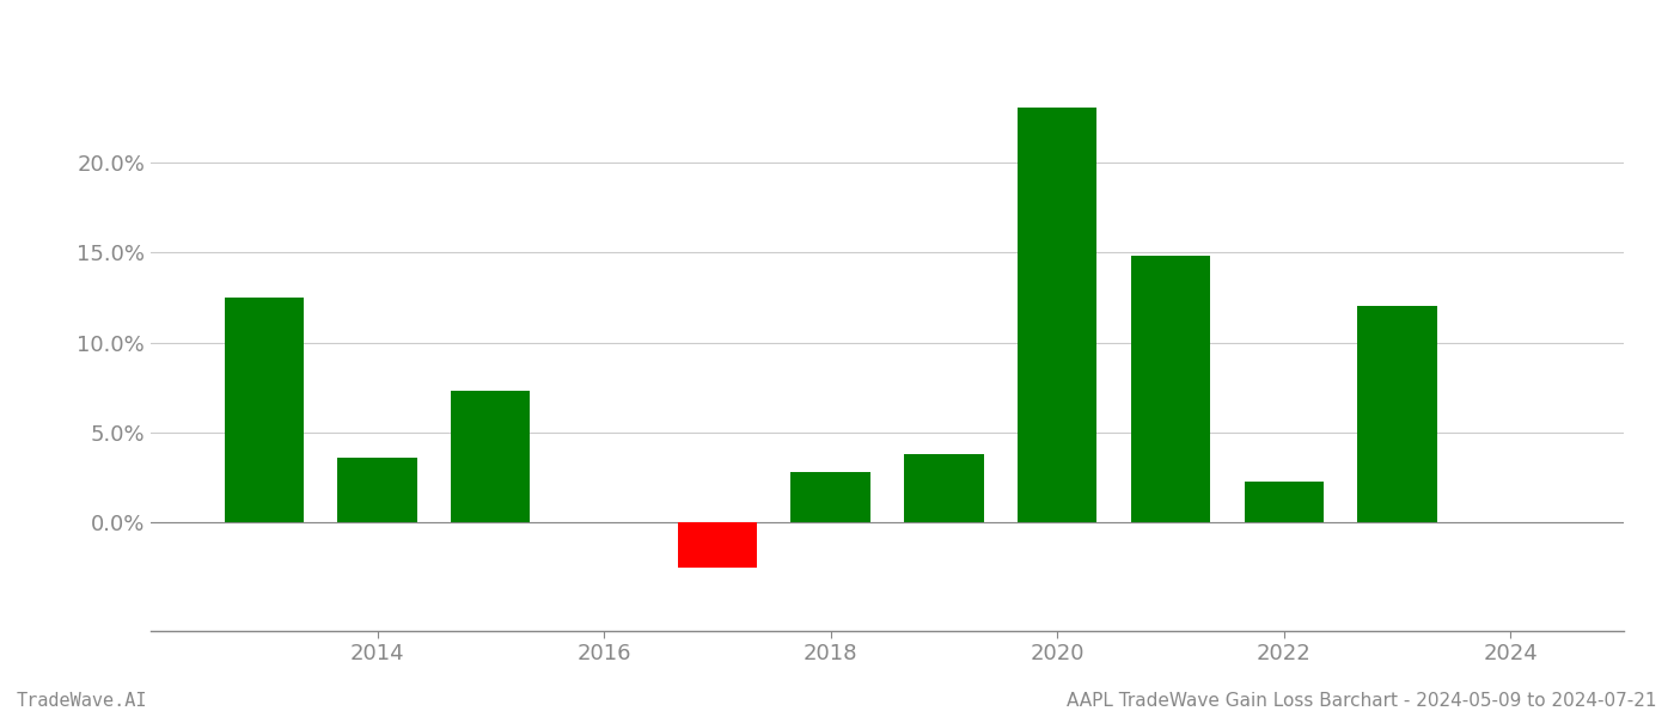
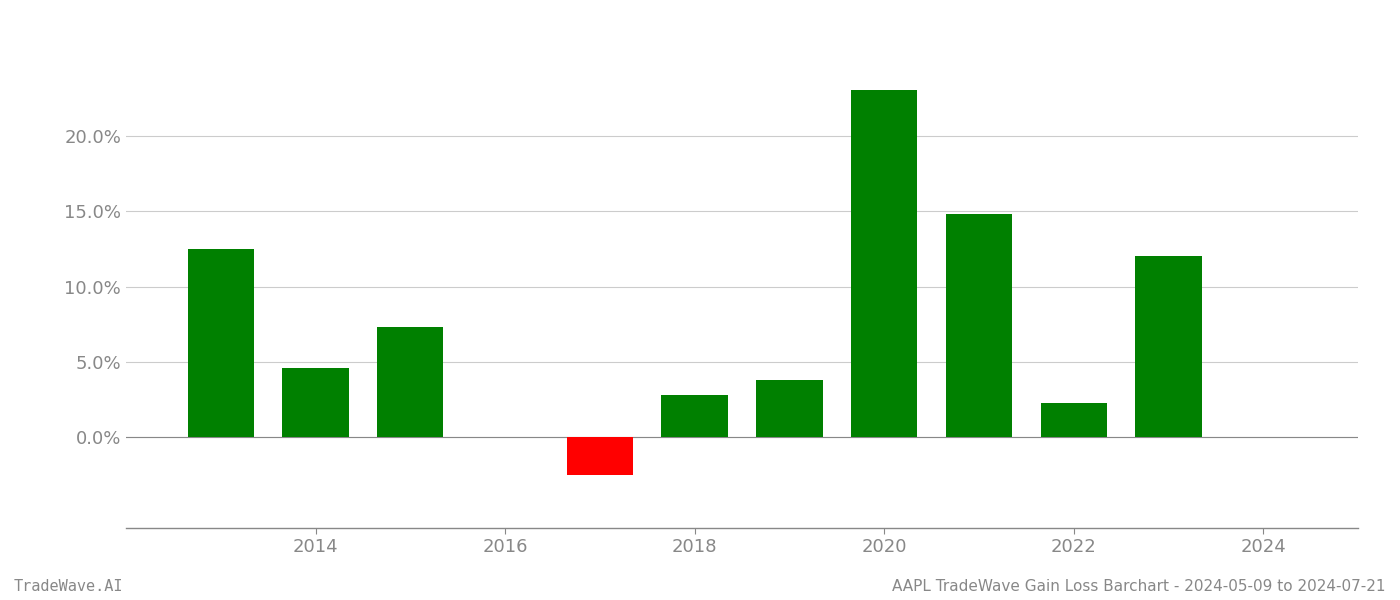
2014: 3.6% -> 4.6%
